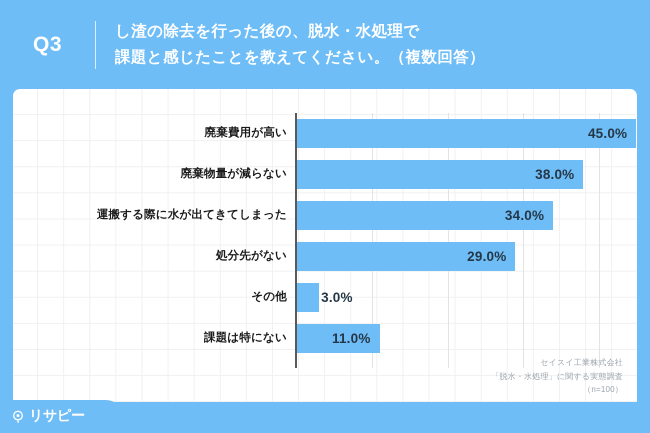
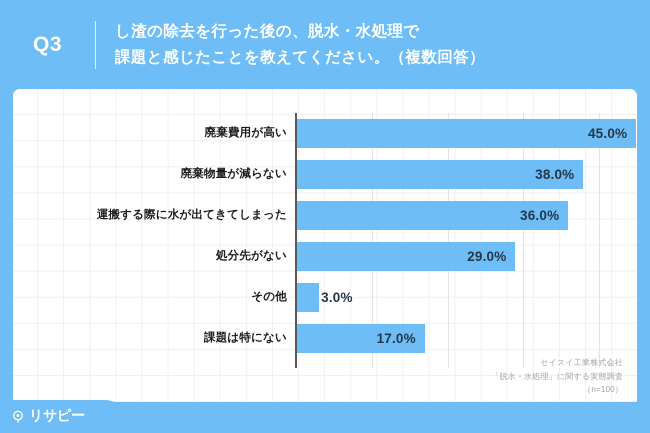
運搬する際に水が出てきてしまった: 34.0% -> 36.0%
課題は特にない: 11.0% -> 17.0%
